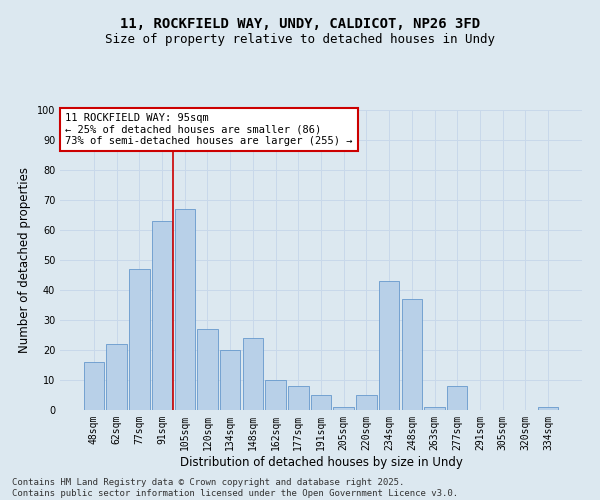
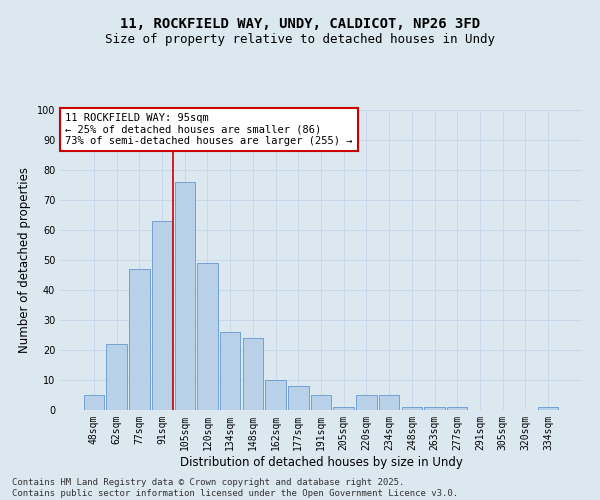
48sqm: 16 -> 5
105sqm: 67 -> 76
120sqm: 27 -> 49
134sqm: 20 -> 26
234sqm: 43 -> 5
248sqm: 37 -> 1
277sqm: 8 -> 1
